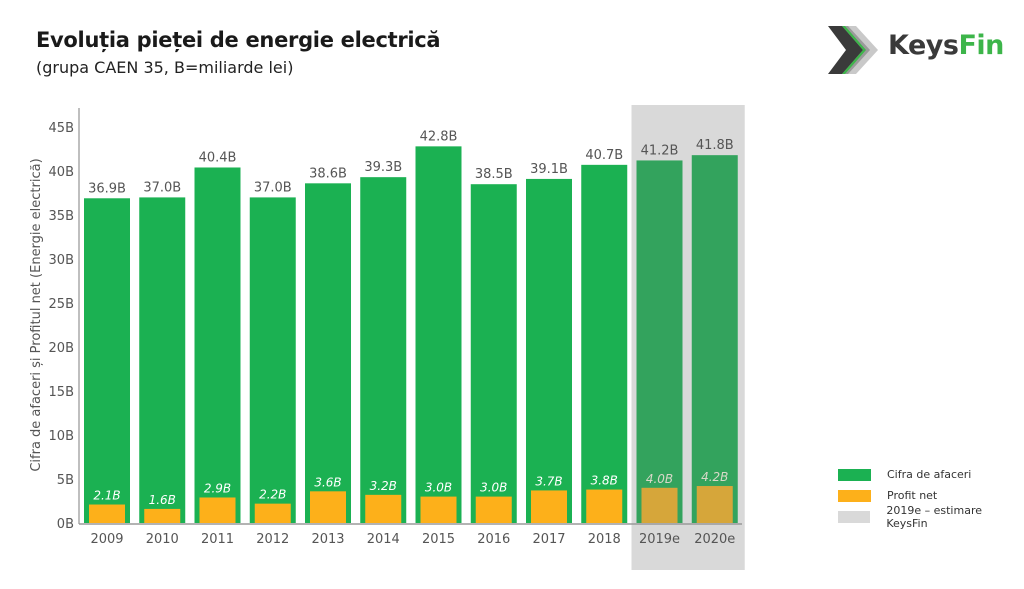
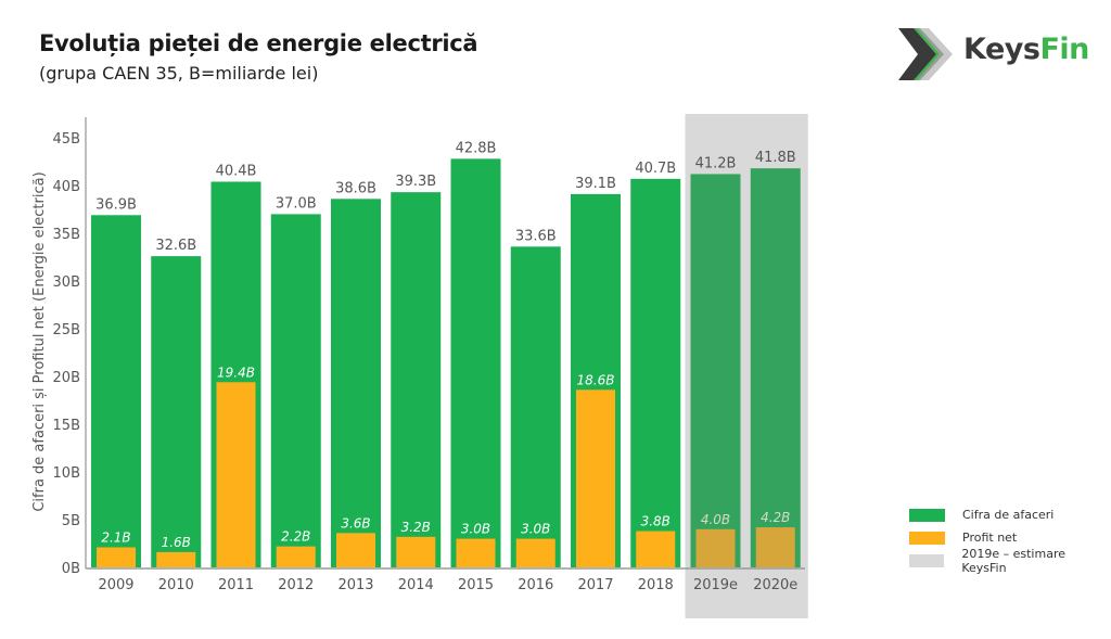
Cifra de afaceri/2010: 37.0B -> 32.6B
Profit net/2011: 2.9B -> 19.4B
Cifra de afaceri/2016: 38.5B -> 33.6B
Profit net/2017: 3.7B -> 18.6B
